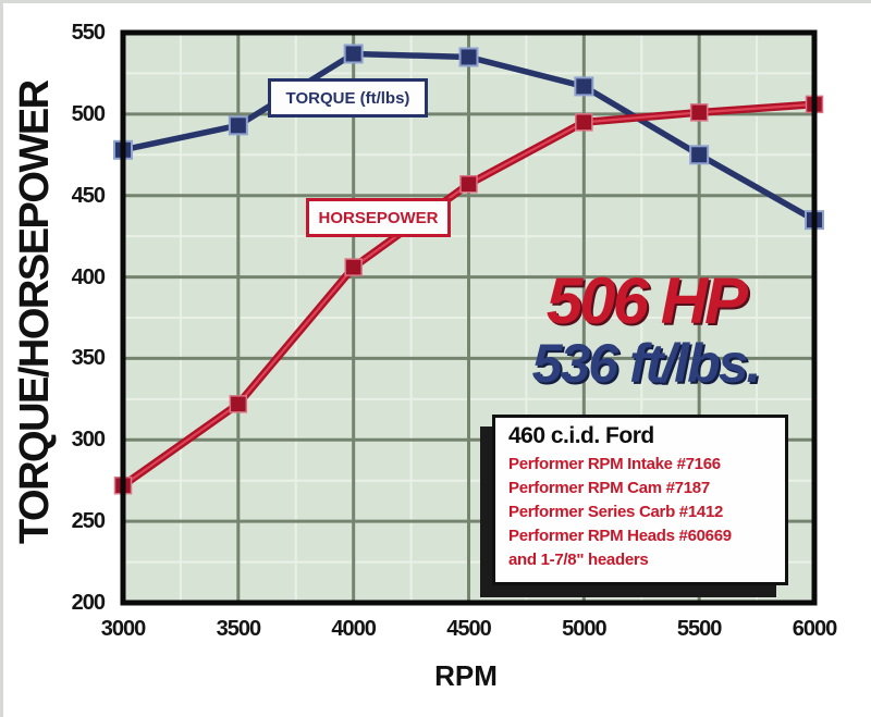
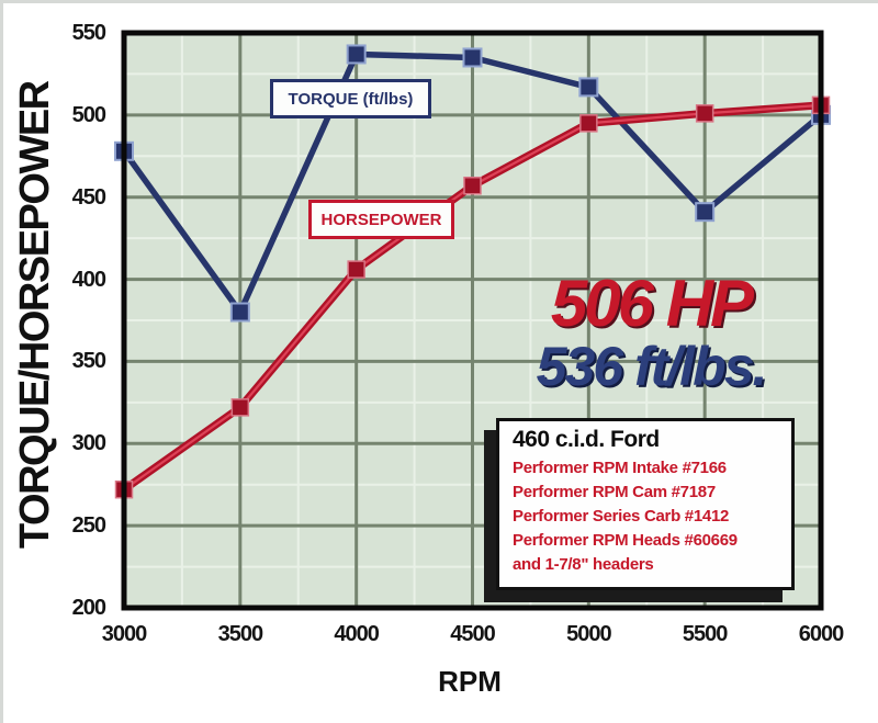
TORQUE (ft/lbs)/3500: 493 -> 380
TORQUE (ft/lbs)/5500: 475 -> 441
TORQUE (ft/lbs)/6000: 435 -> 500
